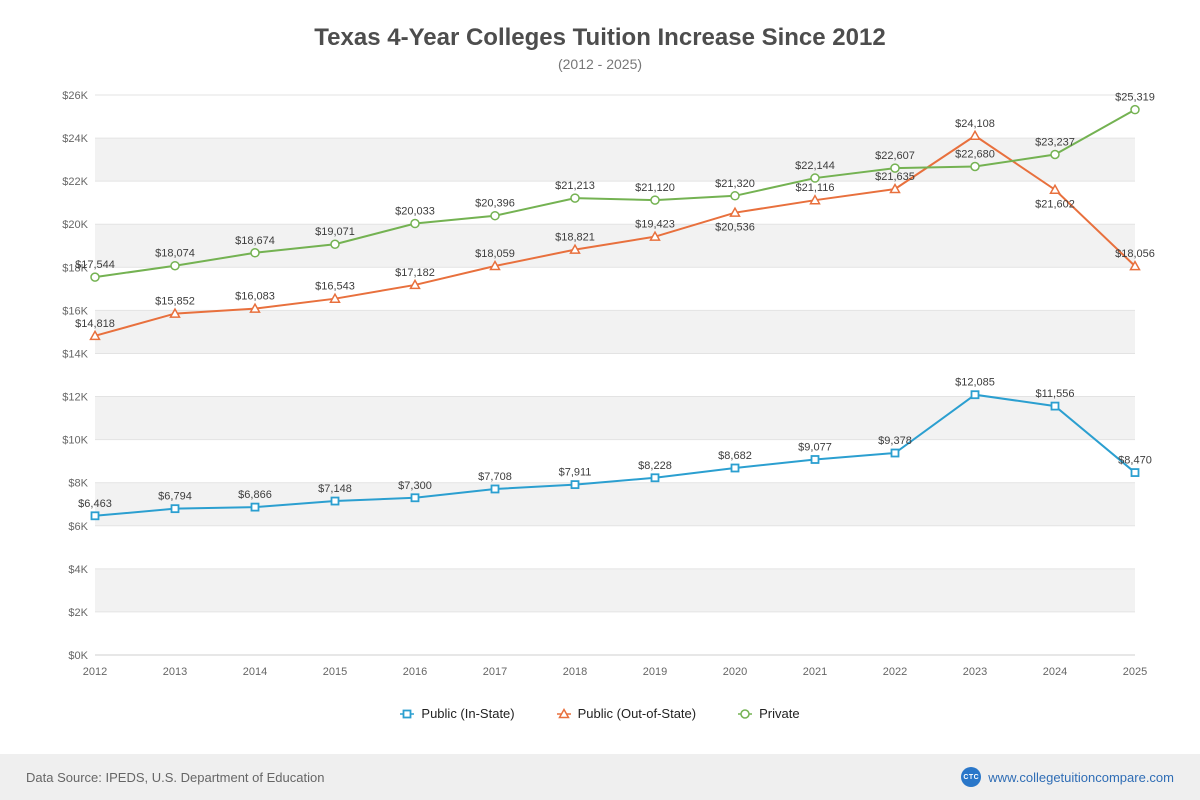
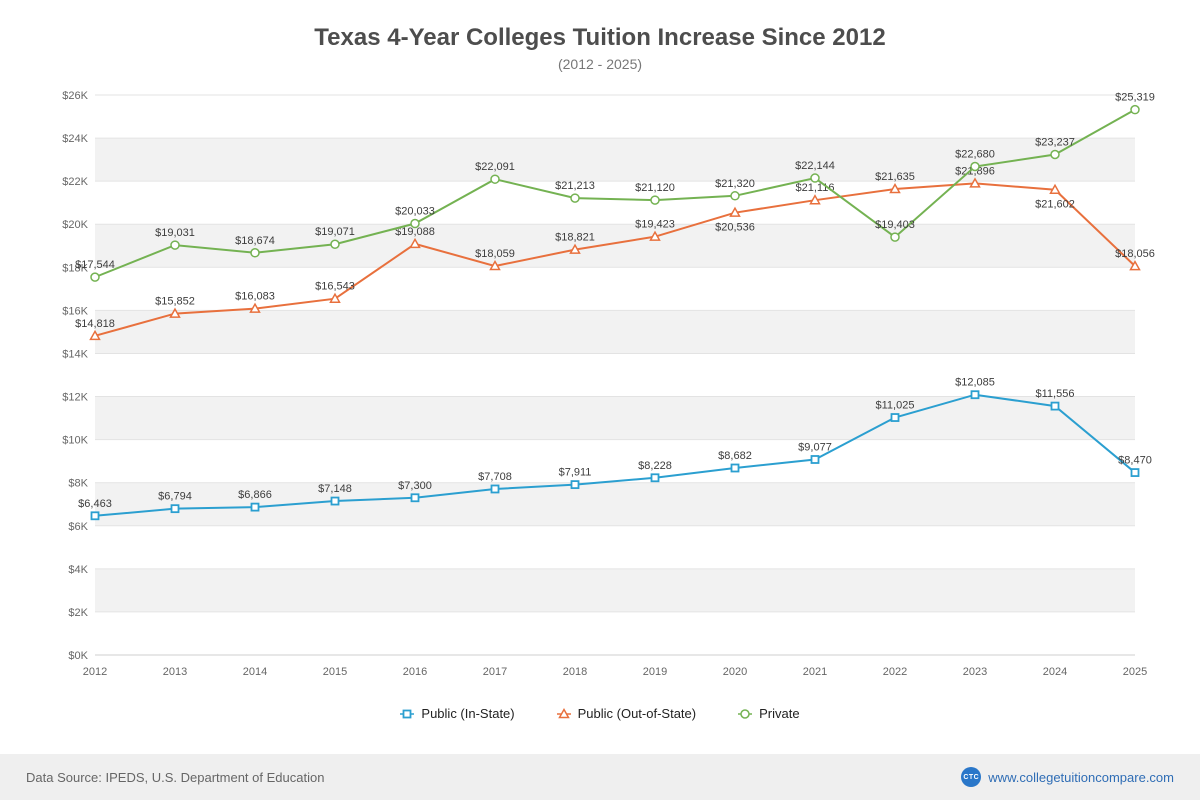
Private/2013: $18,074 -> $19,031
Public (Out-of-State)/2016: $17,182 -> $19,088
Private/2017: $20,396 -> $22,091
Public (In-State)/2022: $9,378 -> $11,025
Private/2022: $22,607 -> $19,403
Public (Out-of-State)/2023: $24,108 -> $21,896
